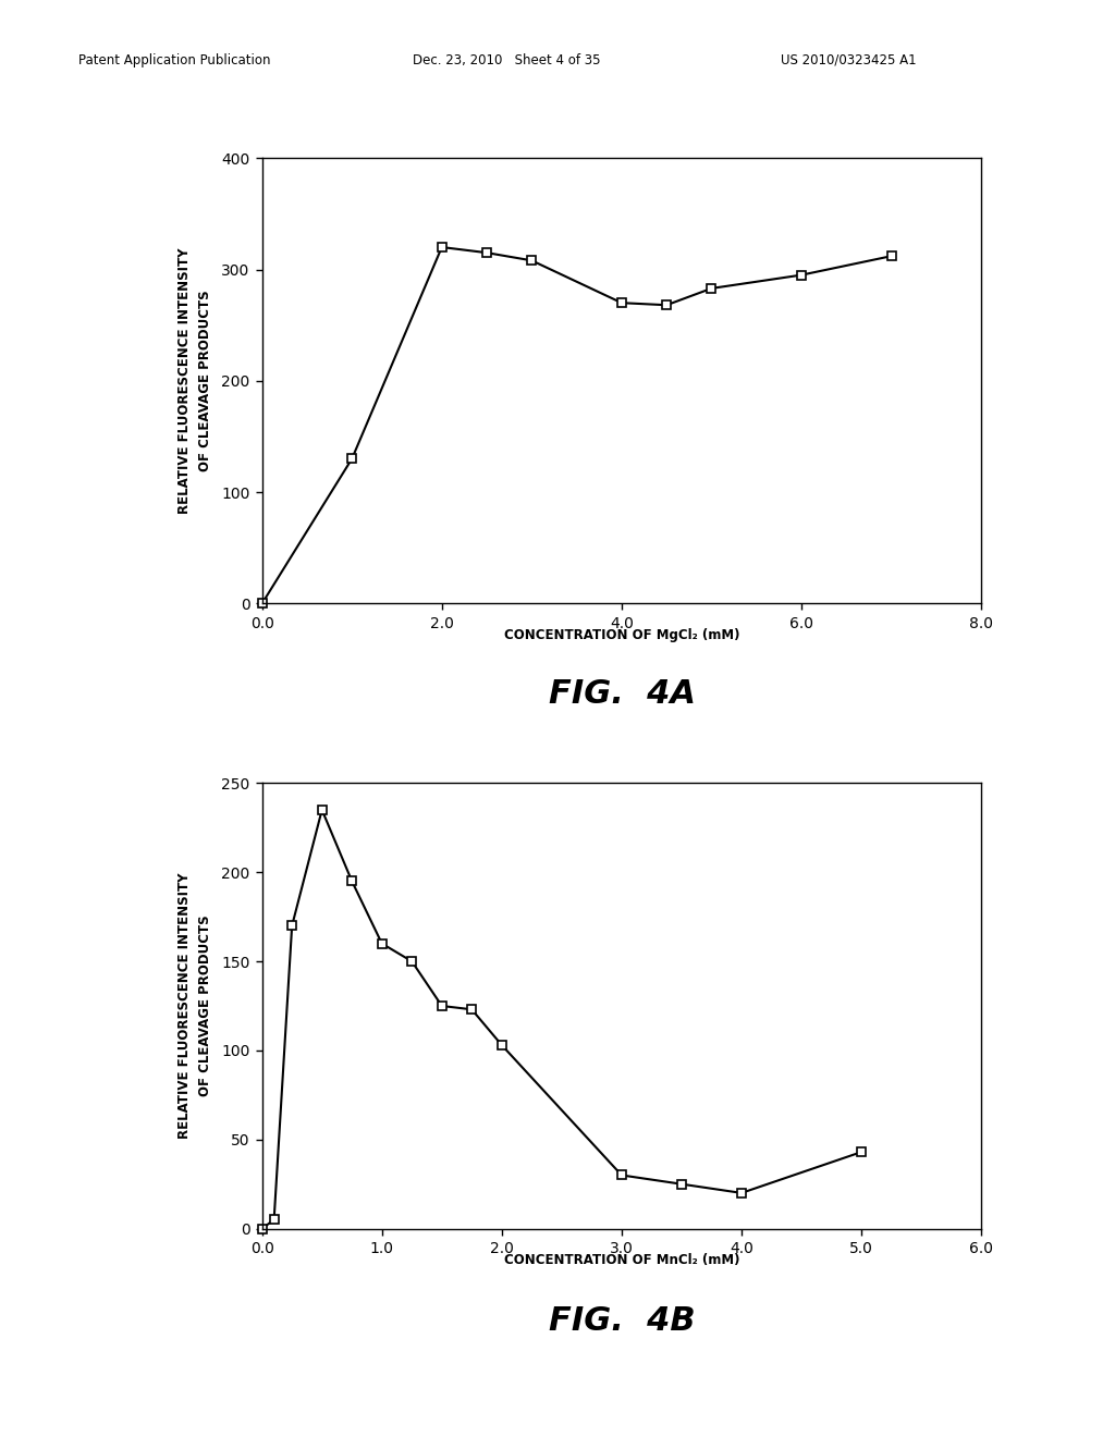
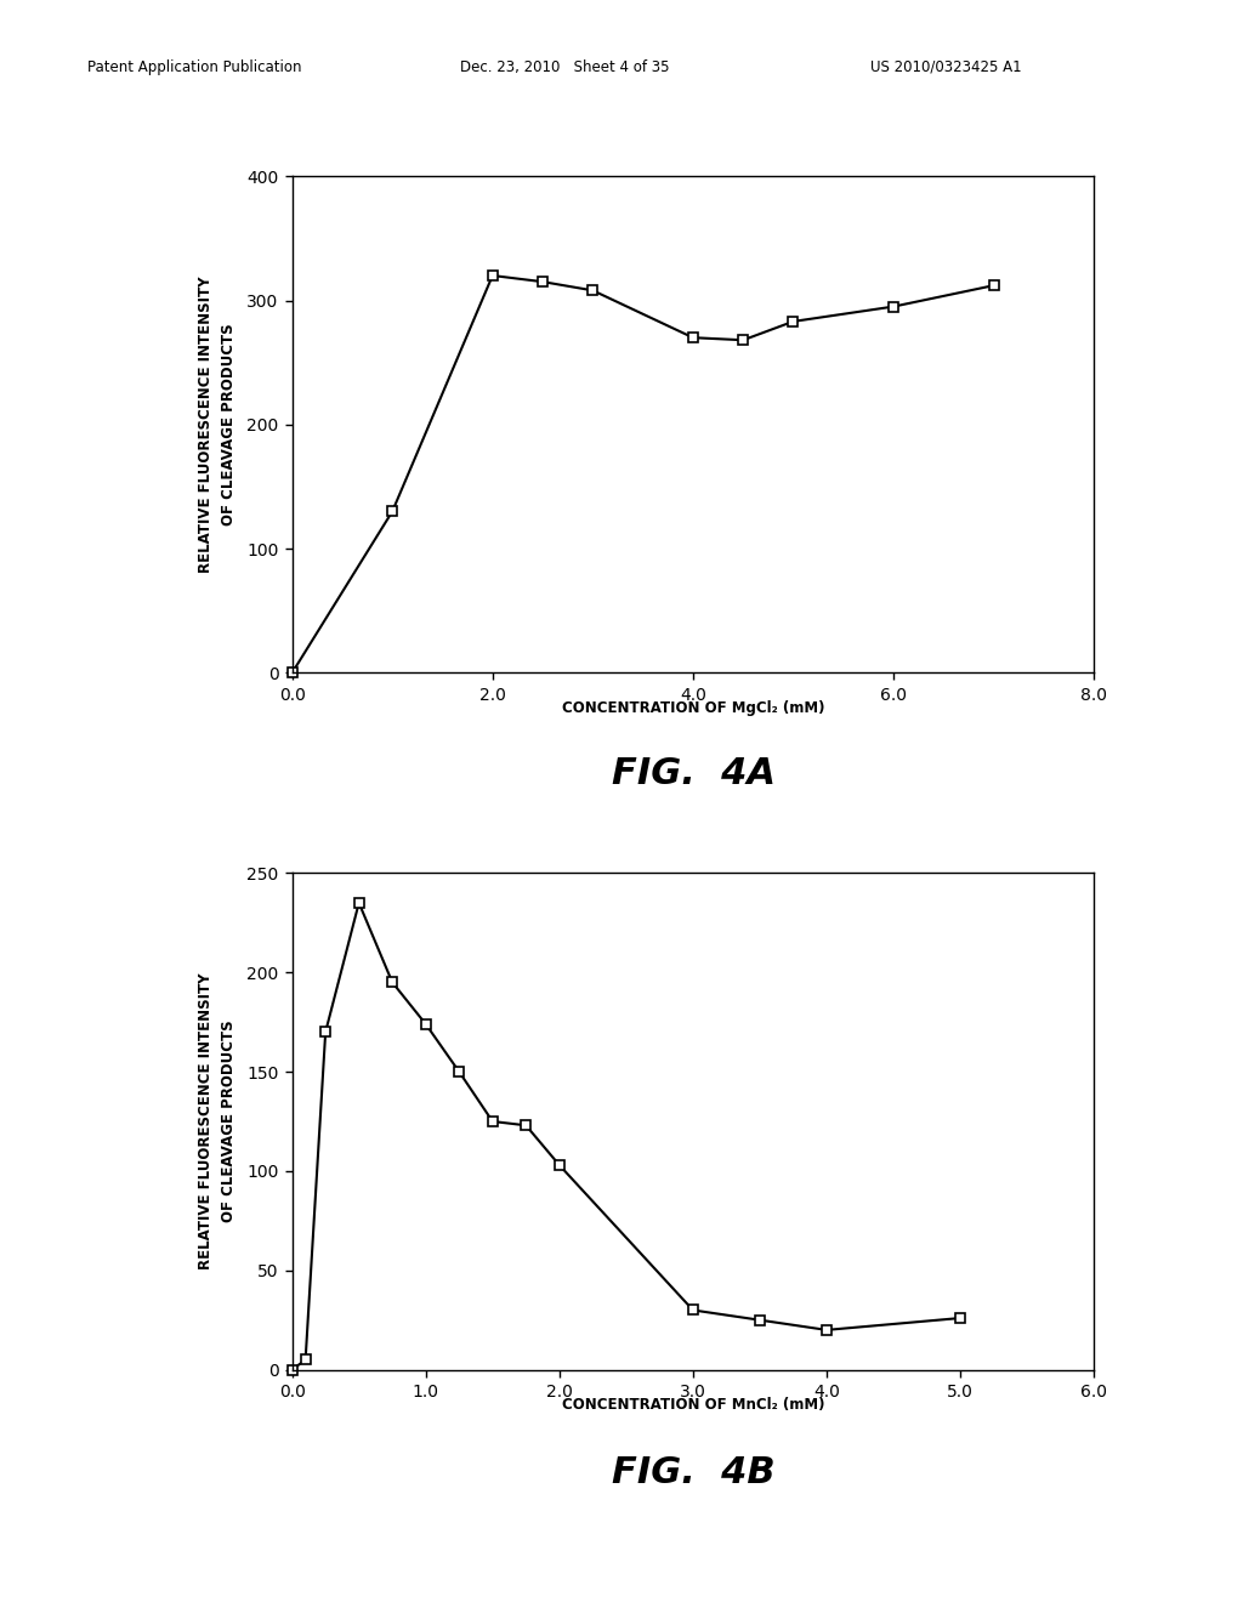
1.0: 160 -> 174
5.0: 43 -> 26
